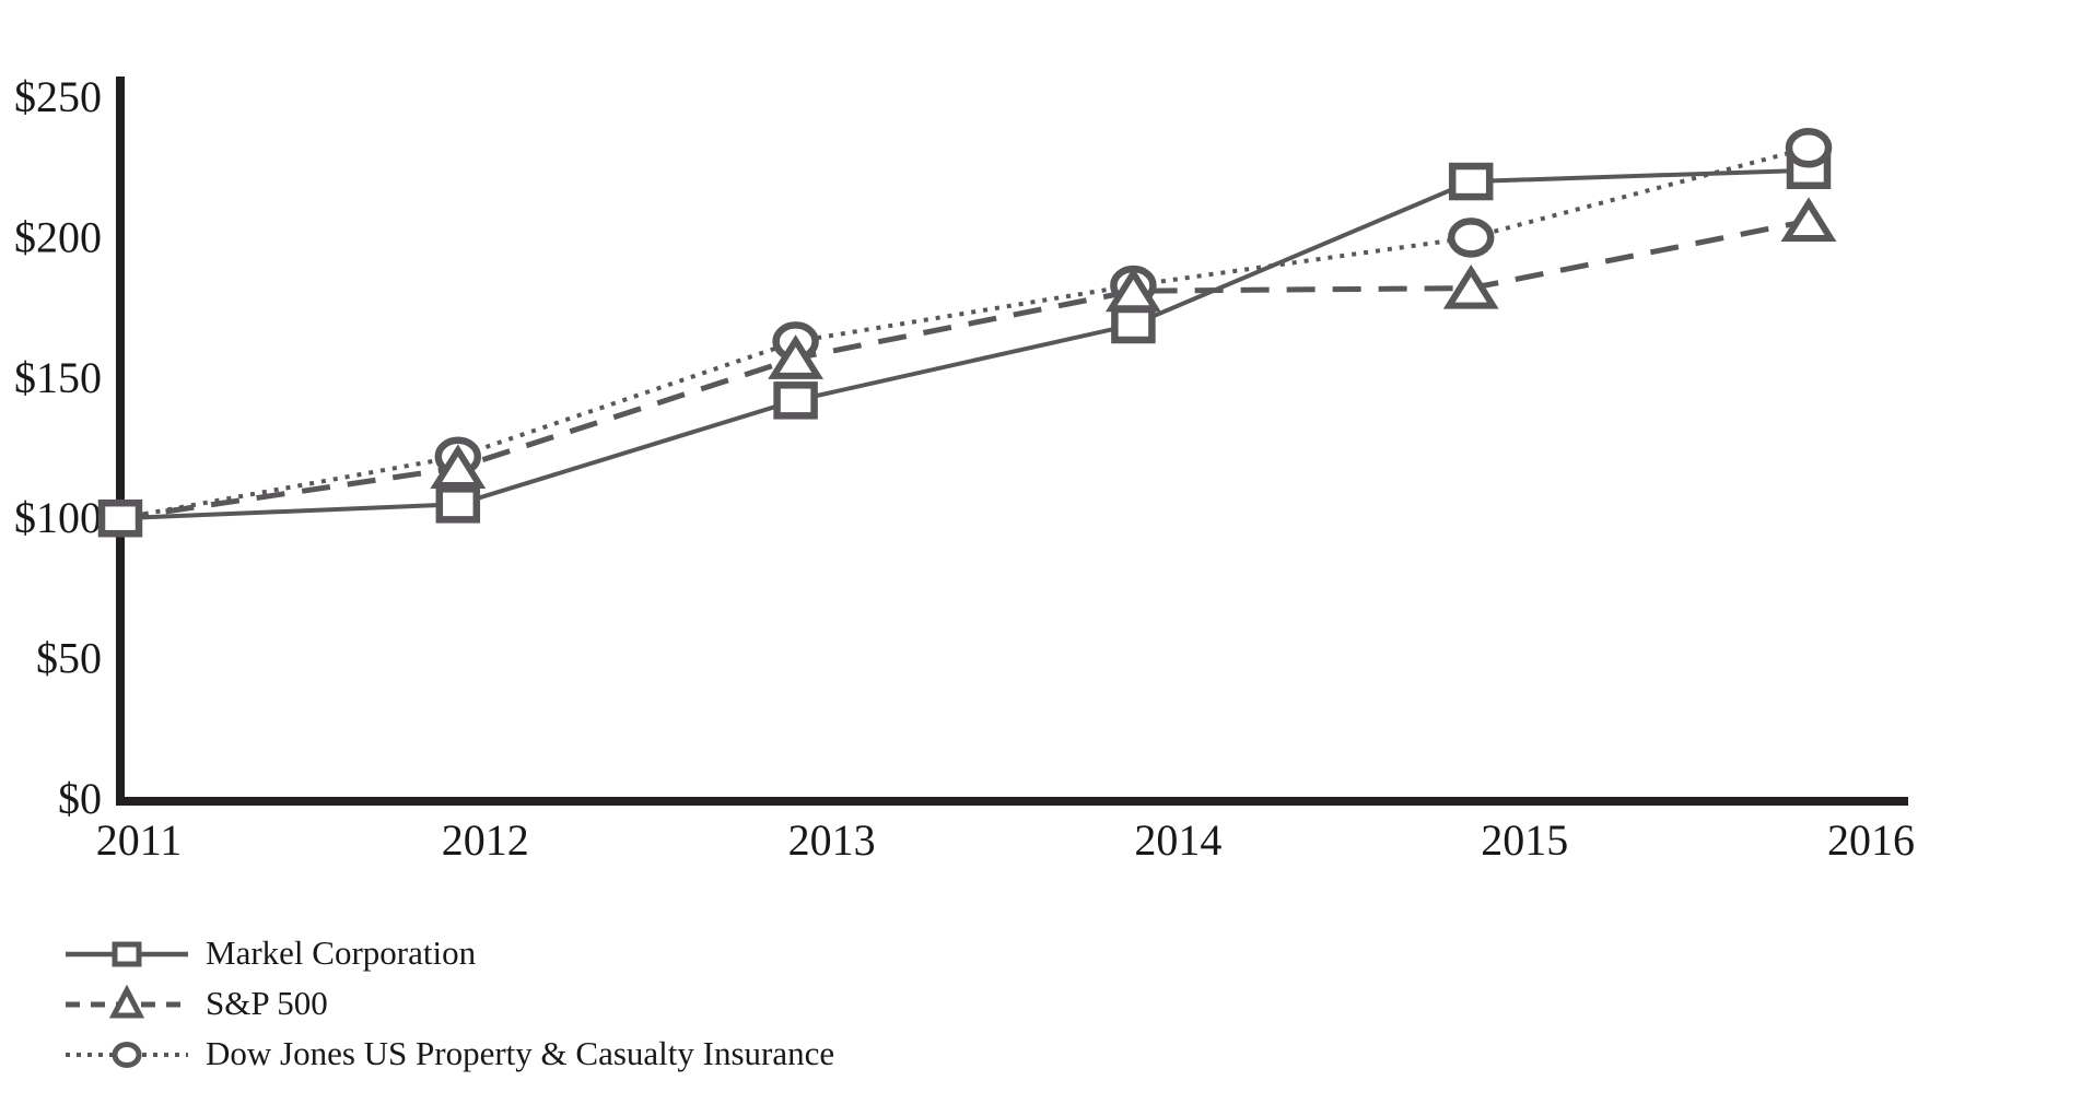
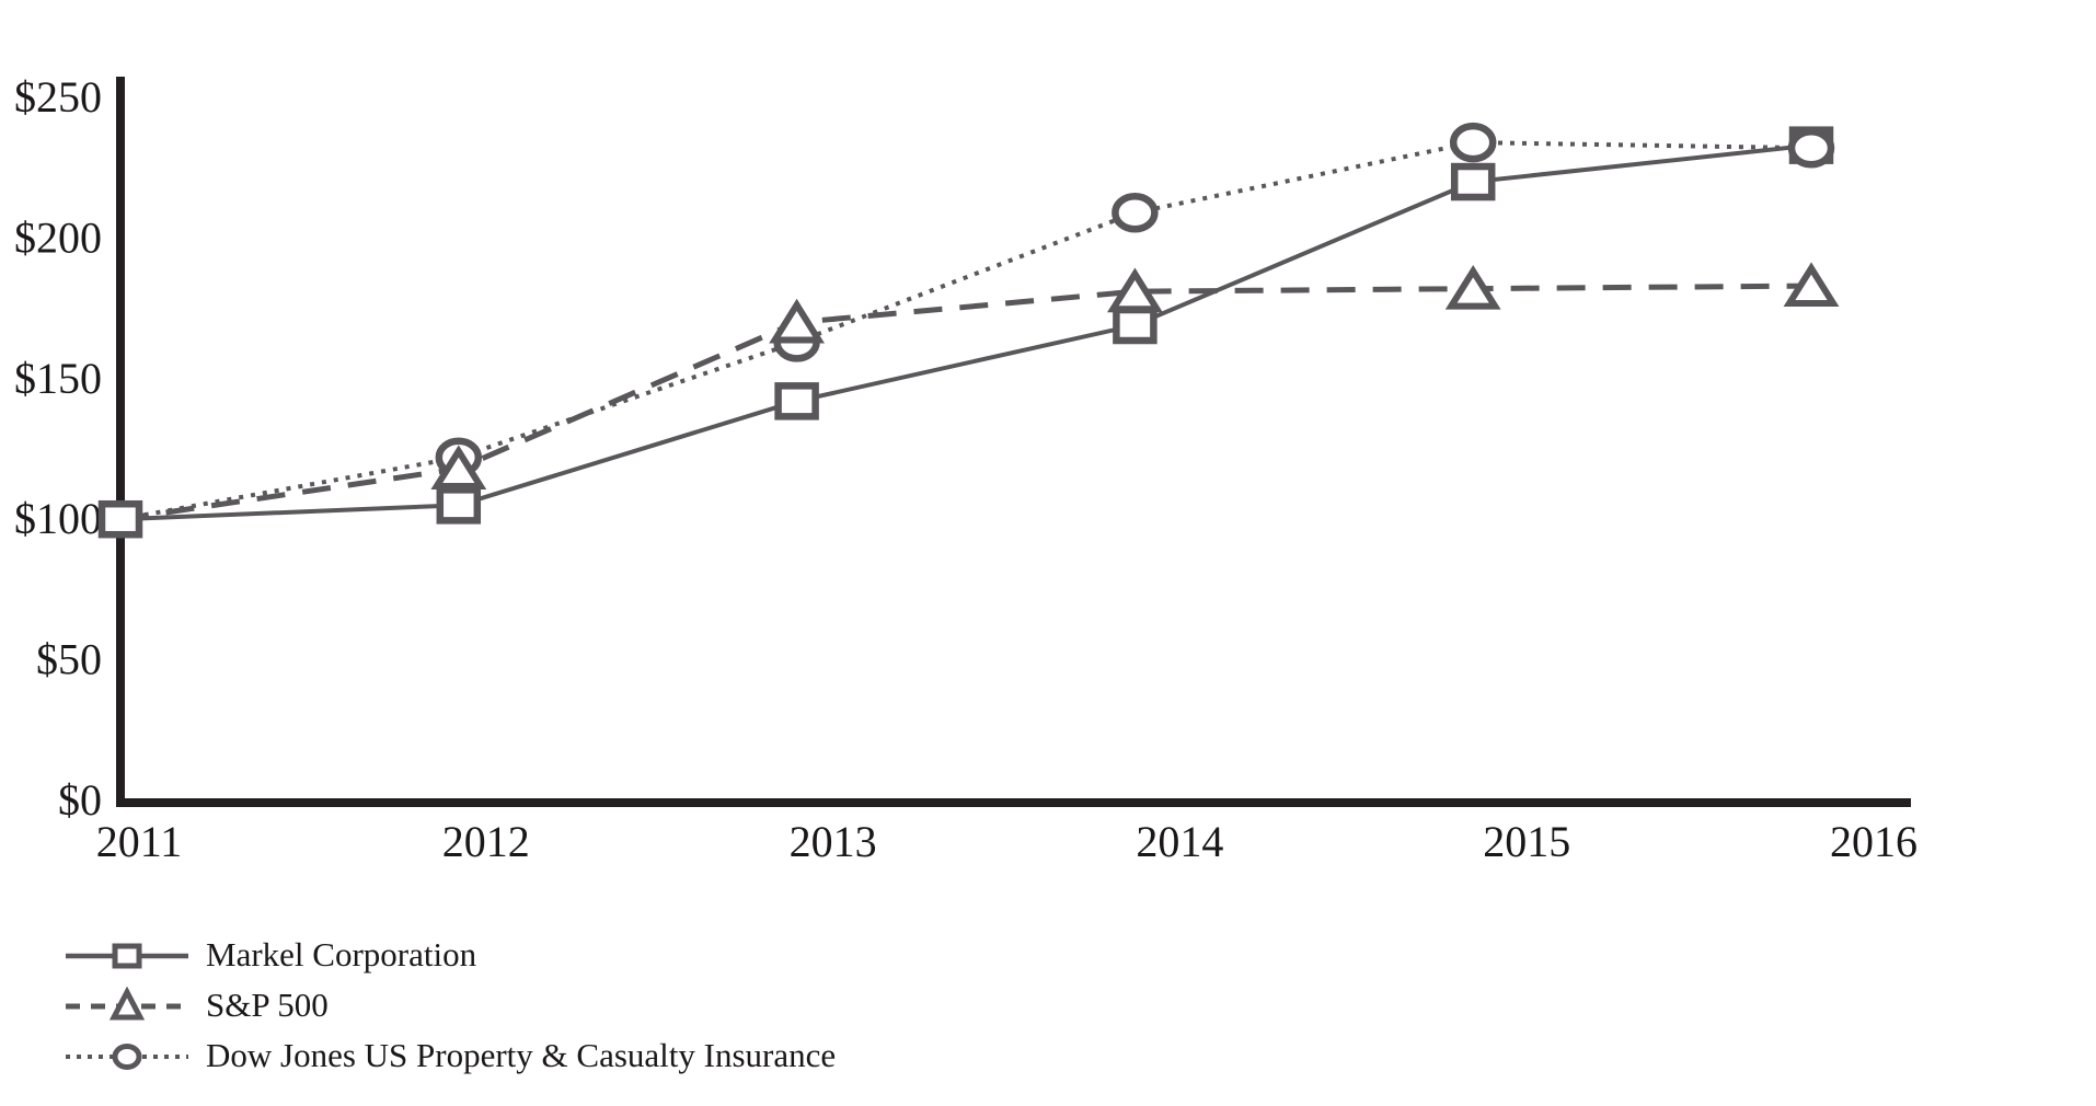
S&P 500/2013: $157 -> $170
Dow Jones US Property & Casualty Insurance/2014: $183 -> $209
Dow Jones US Property & Casualty Insurance/2015: $200 -> $234
Markel Corporation/2016: $224 -> $233
S&P 500/2016: $206 -> $183
